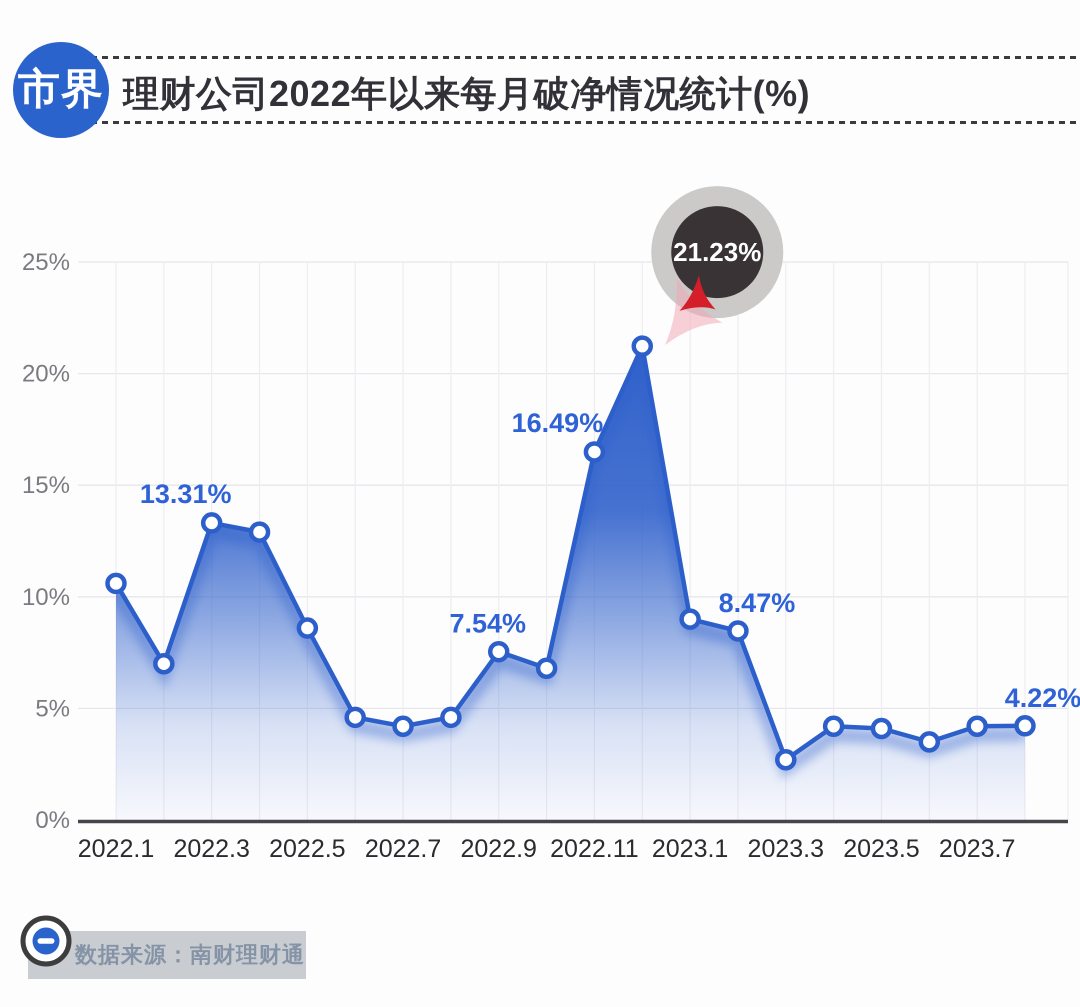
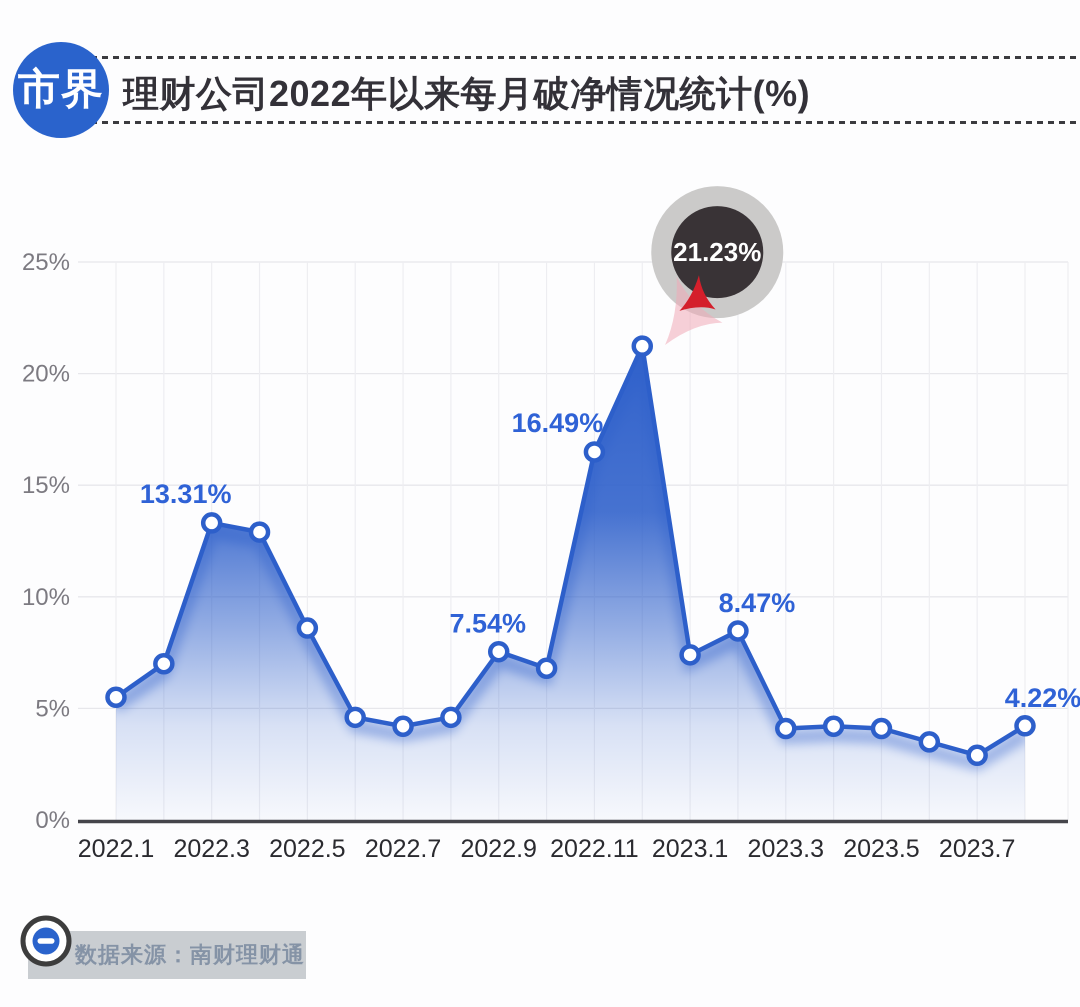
2022.1: 10.6% -> 5.5%
2023.1: 9.0% -> 7.4%
2023.3: 2.7% -> 4.1%
2023.7: 4.2% -> 2.9%
